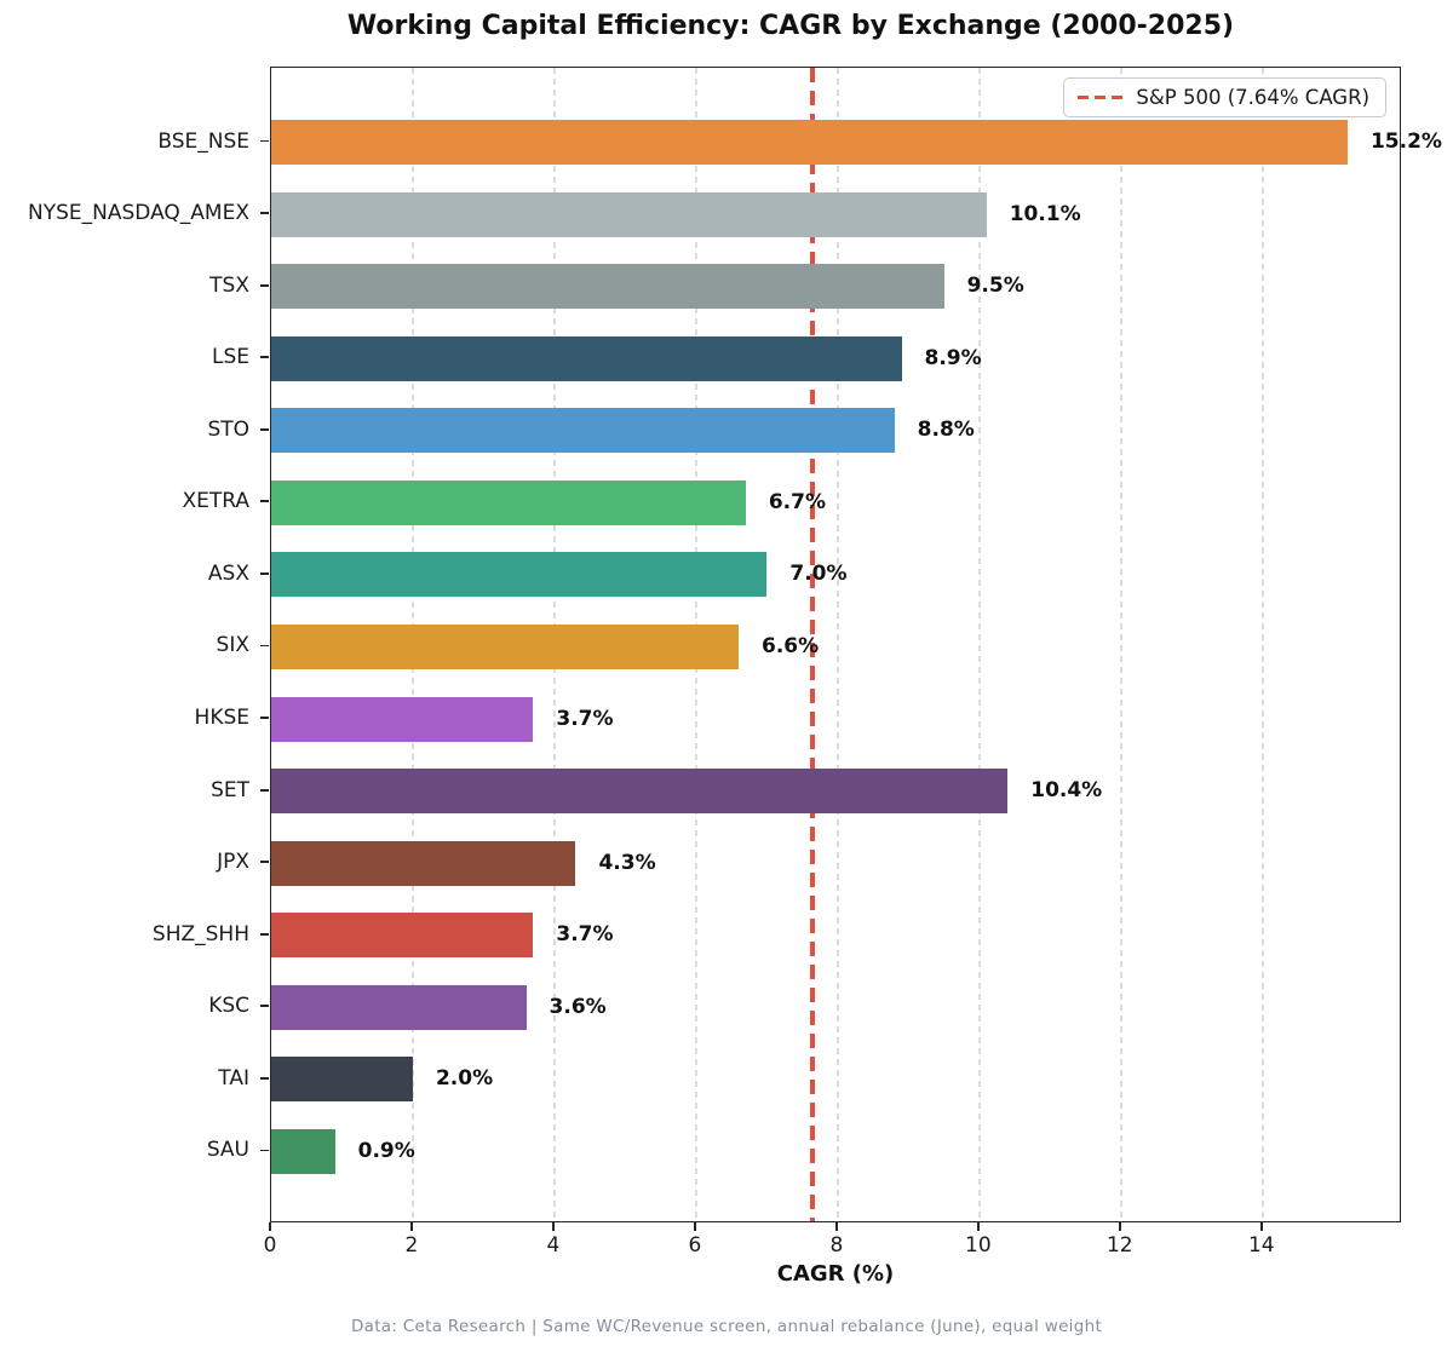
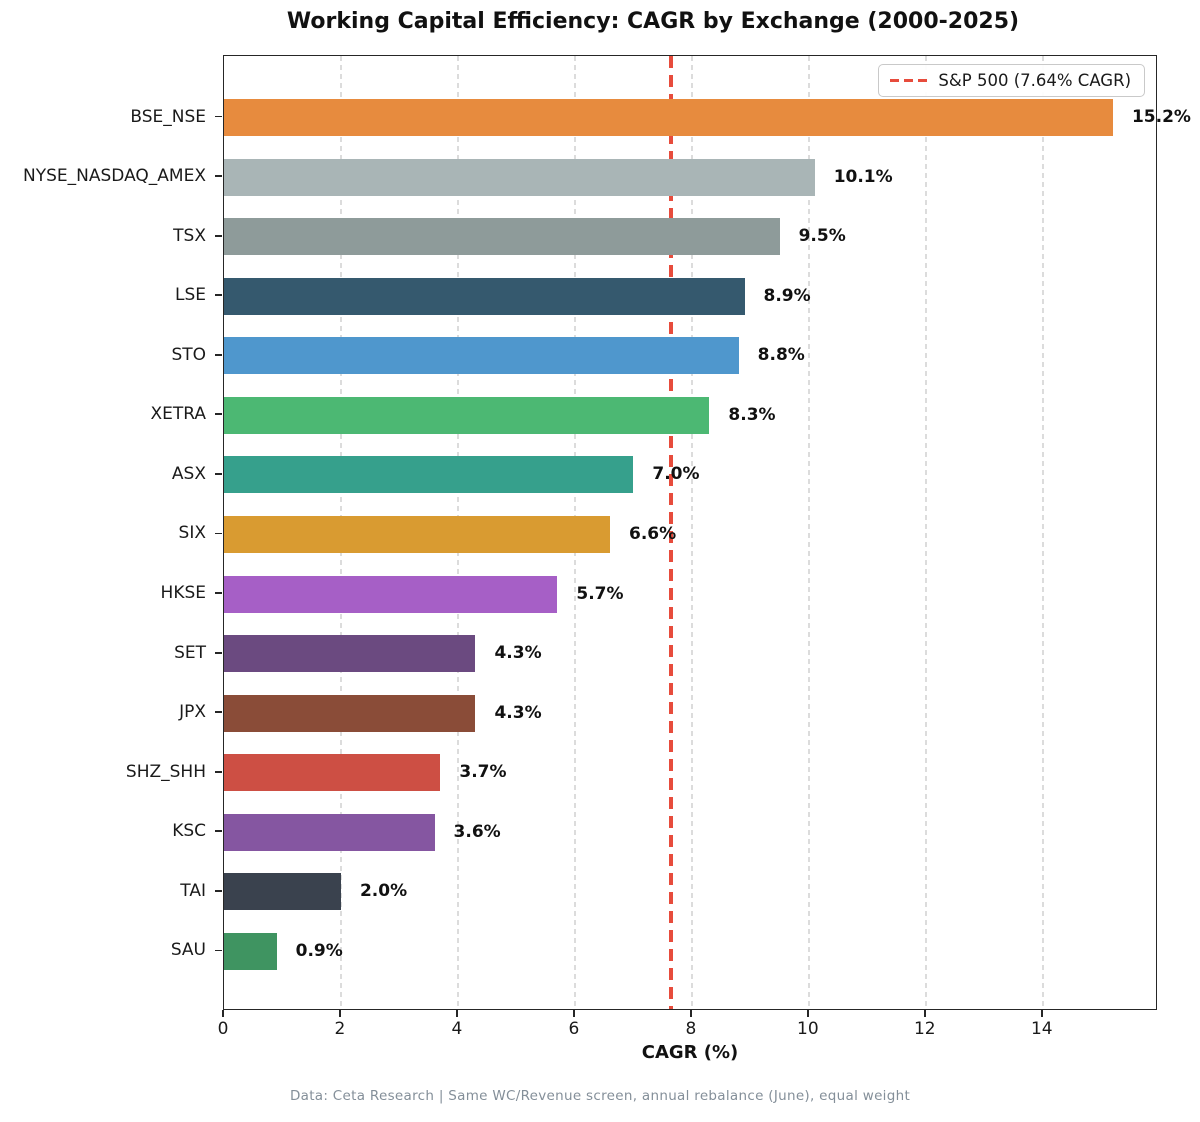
XETRA: 6.7% -> 8.3%
HKSE: 3.7% -> 5.7%
SET: 10.4% -> 4.3%
